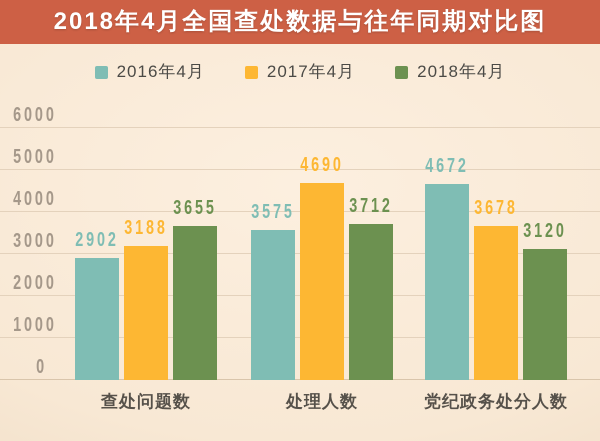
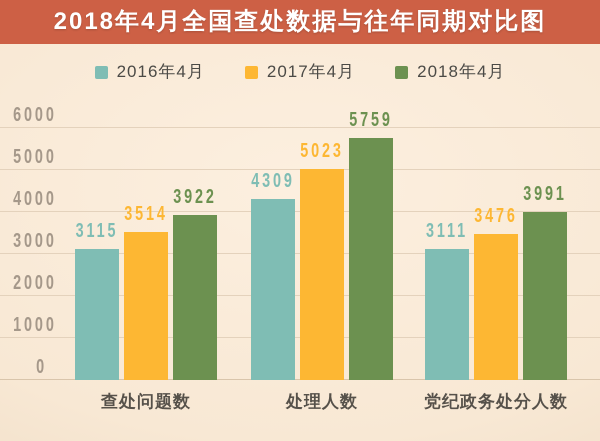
2016年4月/查处问题数: 2902 -> 3115
2017年4月/查处问题数: 3188 -> 3514
2018年4月/查处问题数: 3655 -> 3922
2016年4月/处理人数: 3575 -> 4309
2017年4月/处理人数: 4690 -> 5023
2018年4月/处理人数: 3712 -> 5759
2016年4月/党纪政务处分人数: 4672 -> 3111
2017年4月/党纪政务处分人数: 3678 -> 3476
2018年4月/党纪政务处分人数: 3120 -> 3991
